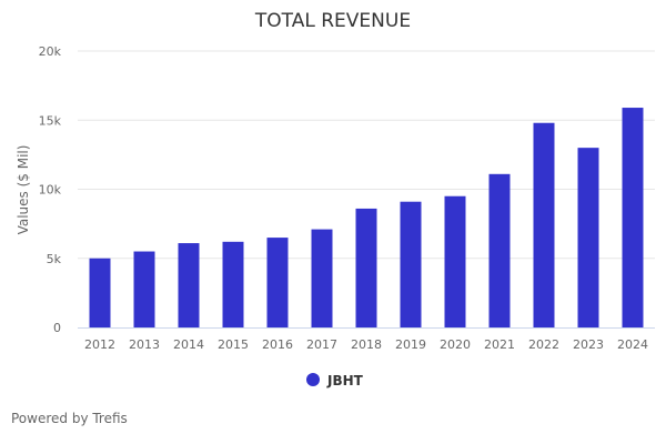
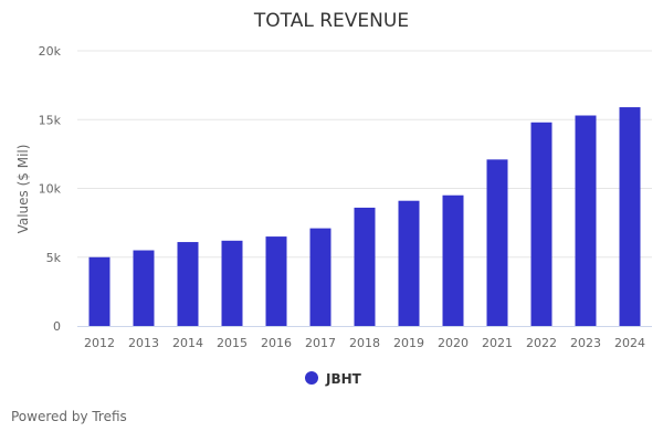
2021: 11.1k -> 12.1k
2023: 13.0k -> 15.3k
